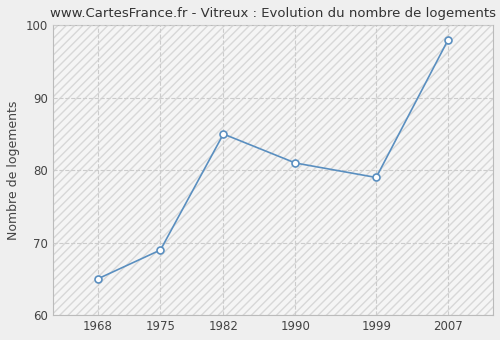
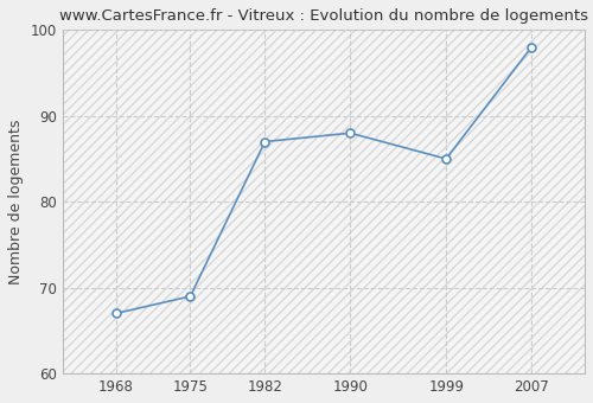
1968: 65 -> 67
1982: 85 -> 87
1990: 81 -> 88
1999: 79 -> 85
